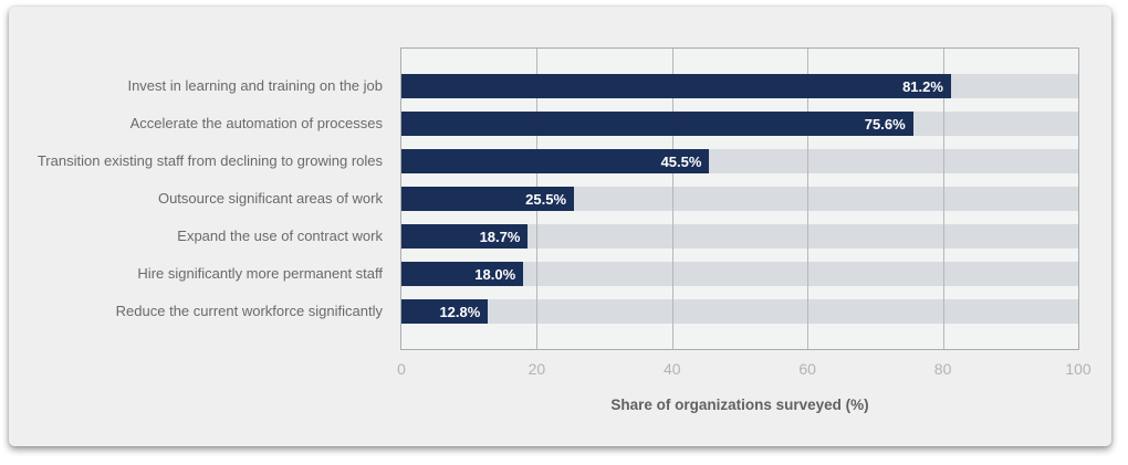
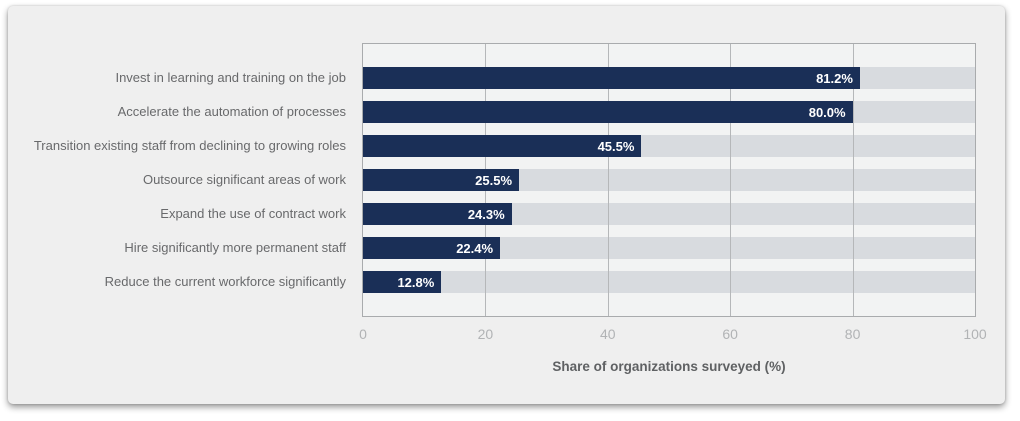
Accelerate the automation of processes: 75.6% -> 80.0%
Expand the use of contract work: 18.7% -> 24.3%
Hire significantly more permanent staff: 18.0% -> 22.4%
